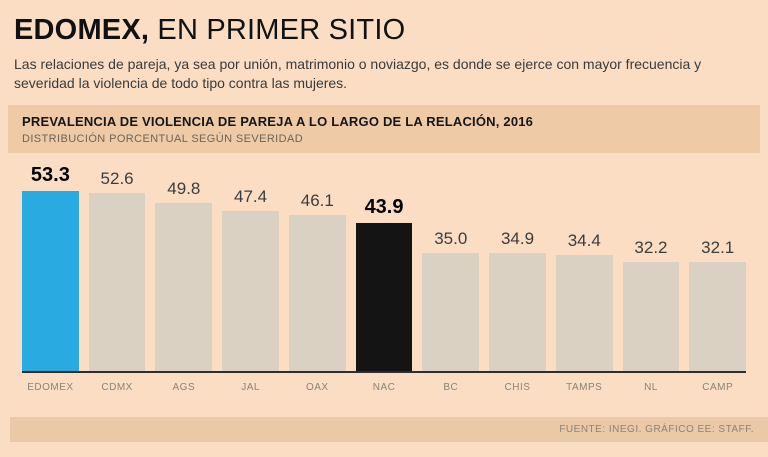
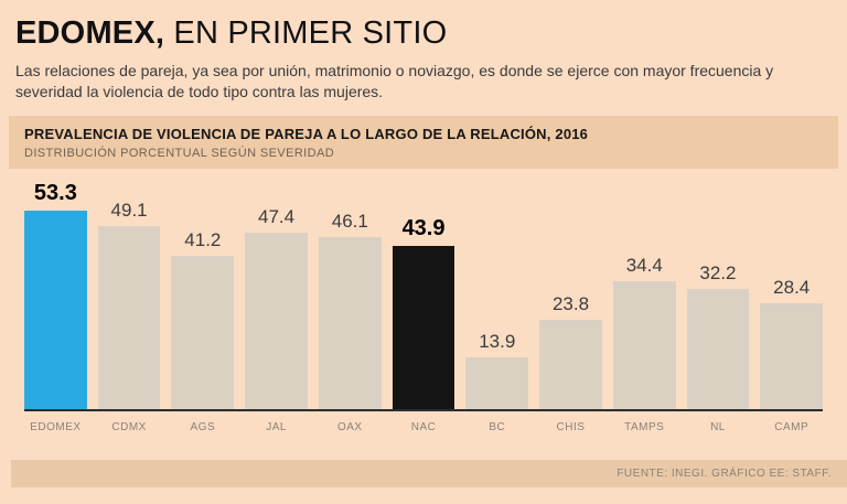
CDMX: 52.6 -> 49.1
AGS: 49.8 -> 41.2
BC: 35.0 -> 13.9
CHIS: 34.9 -> 23.8
CAMP: 32.1 -> 28.4
